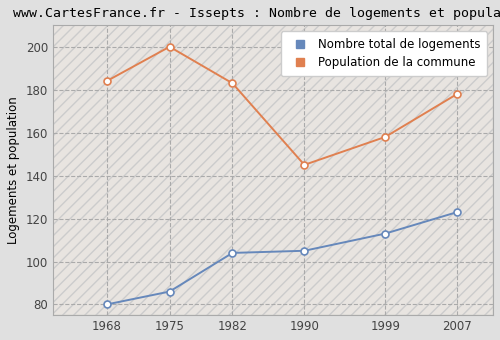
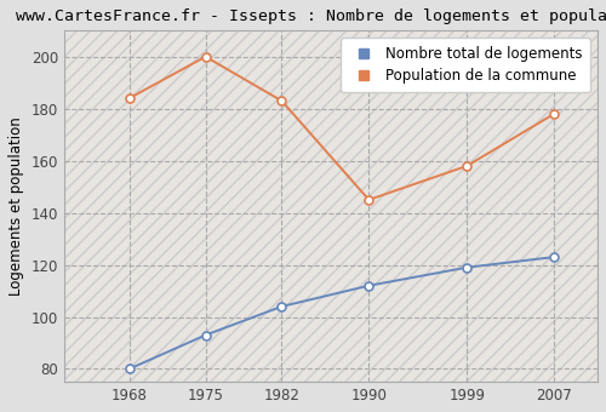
Nombre total de logements/1975: 86 -> 93
Nombre total de logements/1990: 105 -> 112
Nombre total de logements/1999: 113 -> 119
